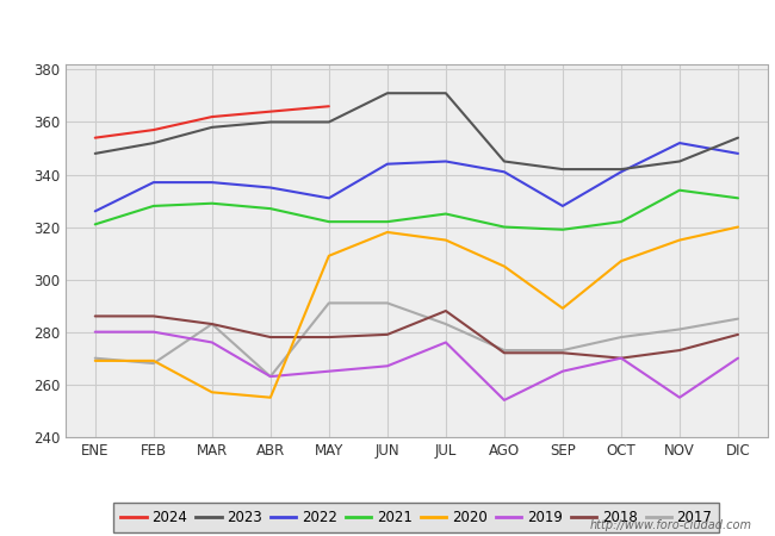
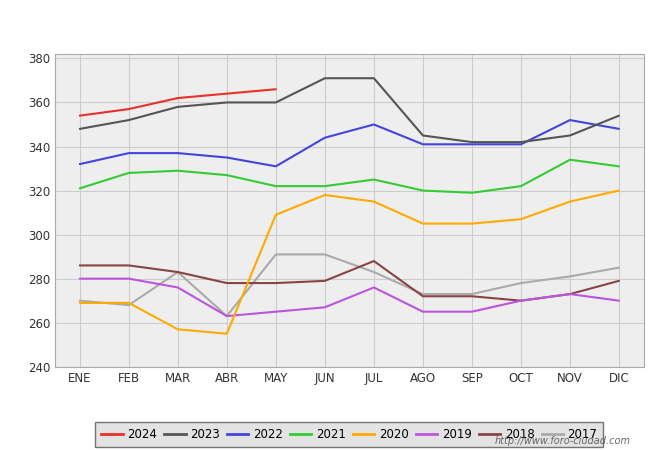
2022/ENE: 326 -> 332
2022/JUL: 345 -> 350
2019/AGO: 254 -> 265
2022/SEP: 328 -> 341
2020/SEP: 289 -> 305
2019/NOV: 255 -> 273
